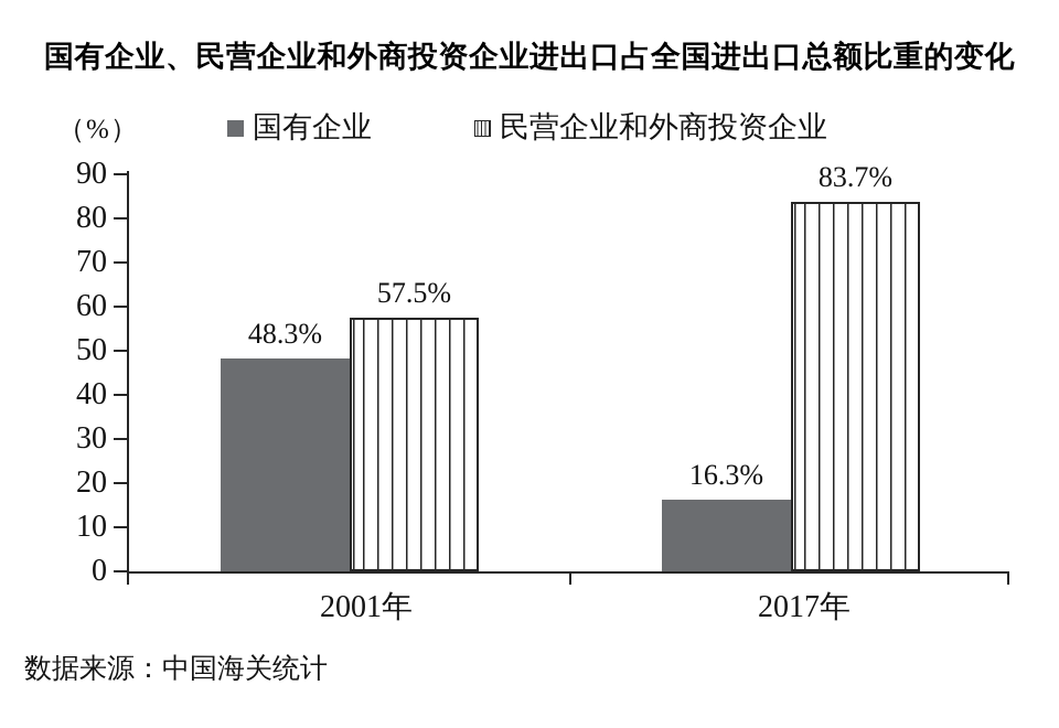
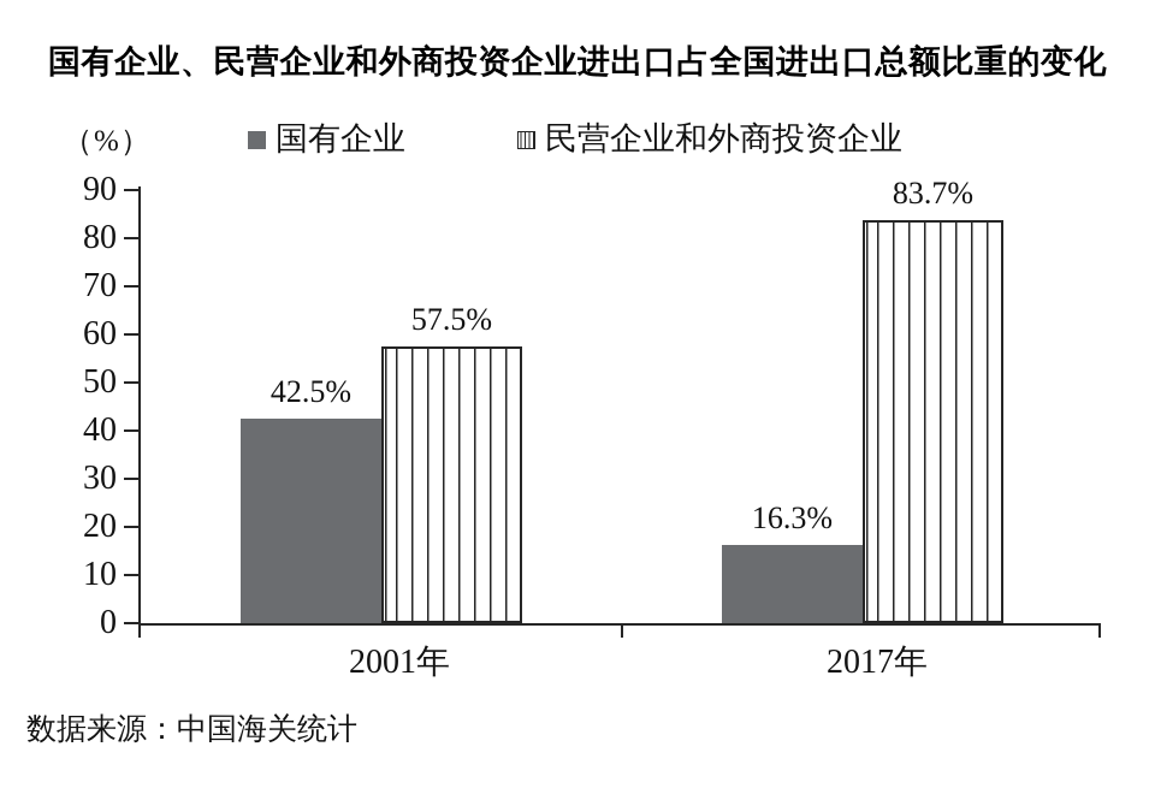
国有企业/2001年: 48.3% -> 42.5%
